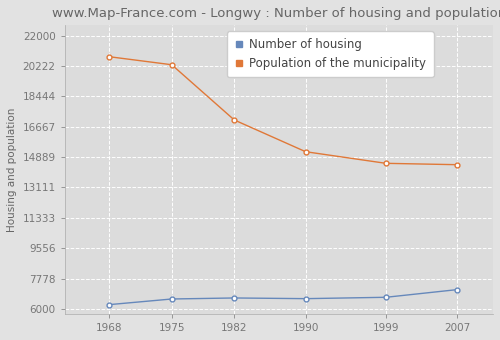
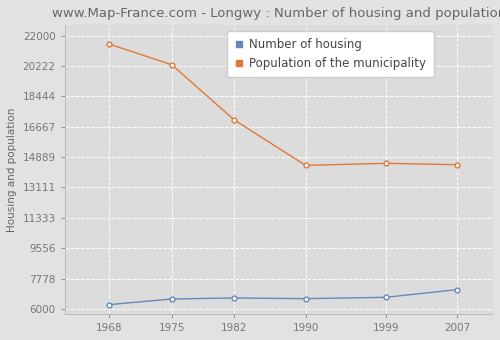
Population of the municipality/1968: 20800 -> 21500
Population of the municipality/1990: 15200 -> 14400
